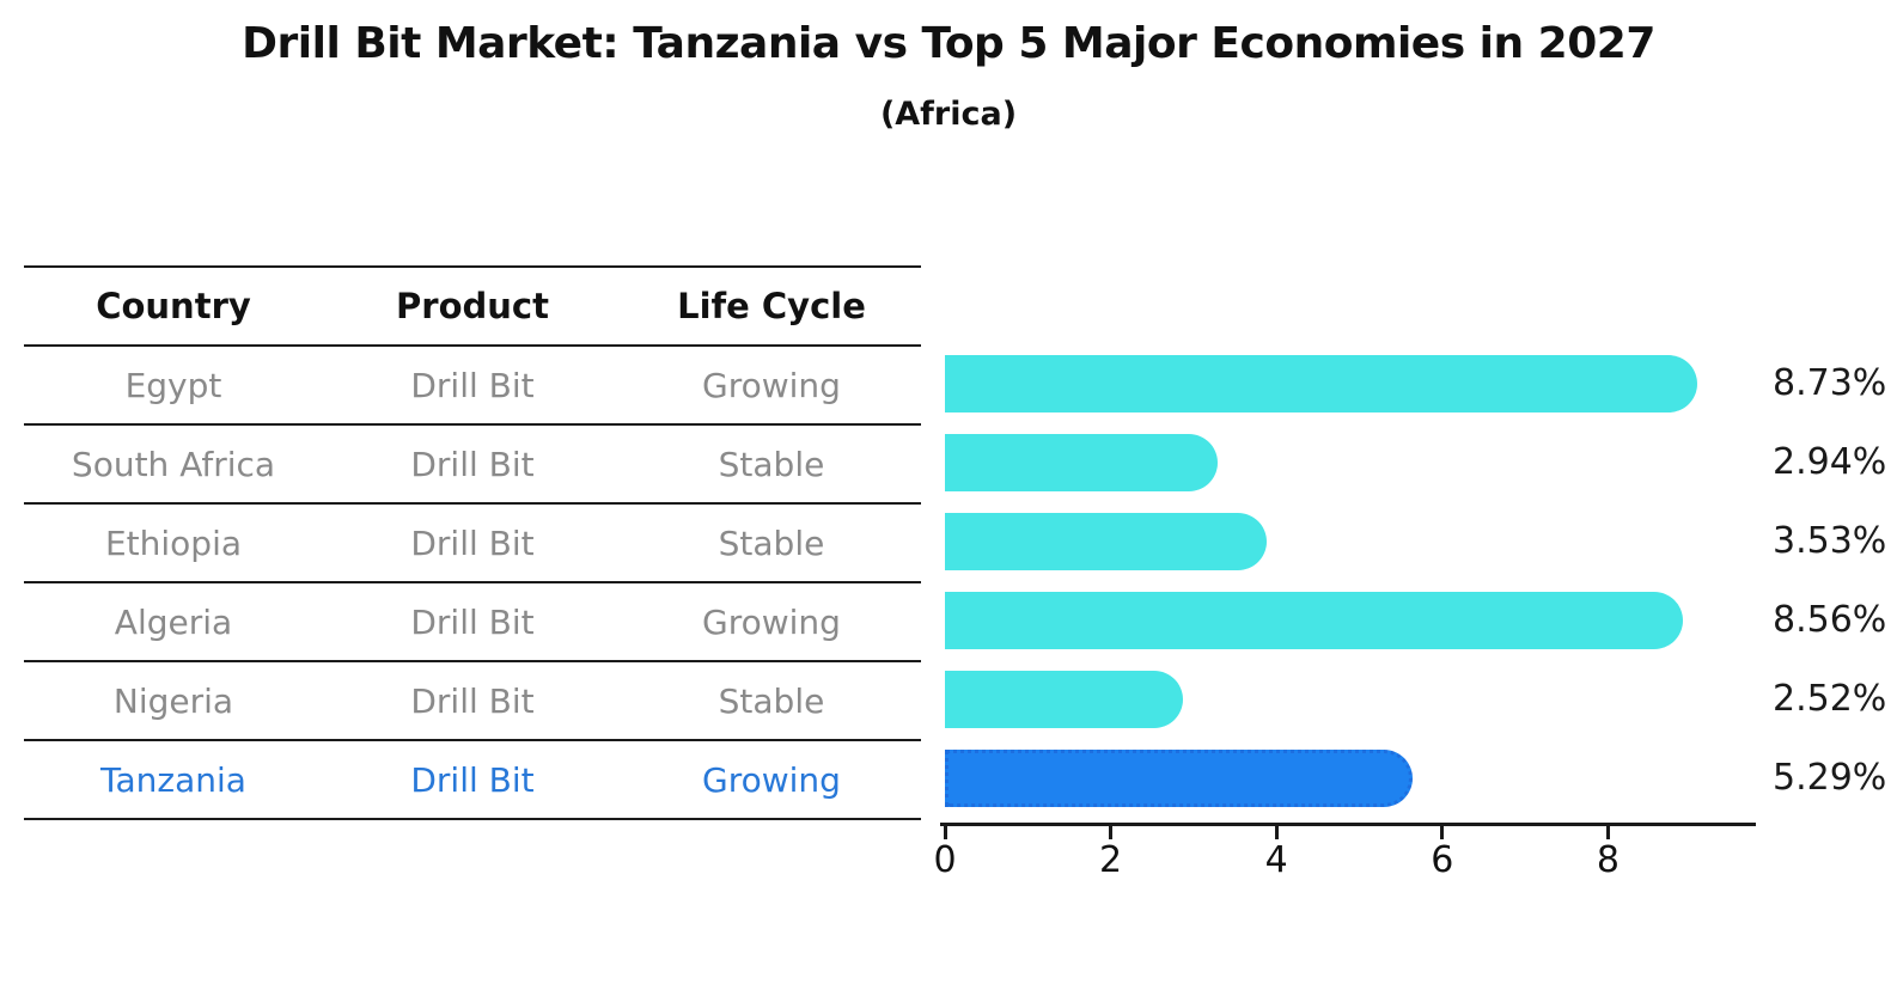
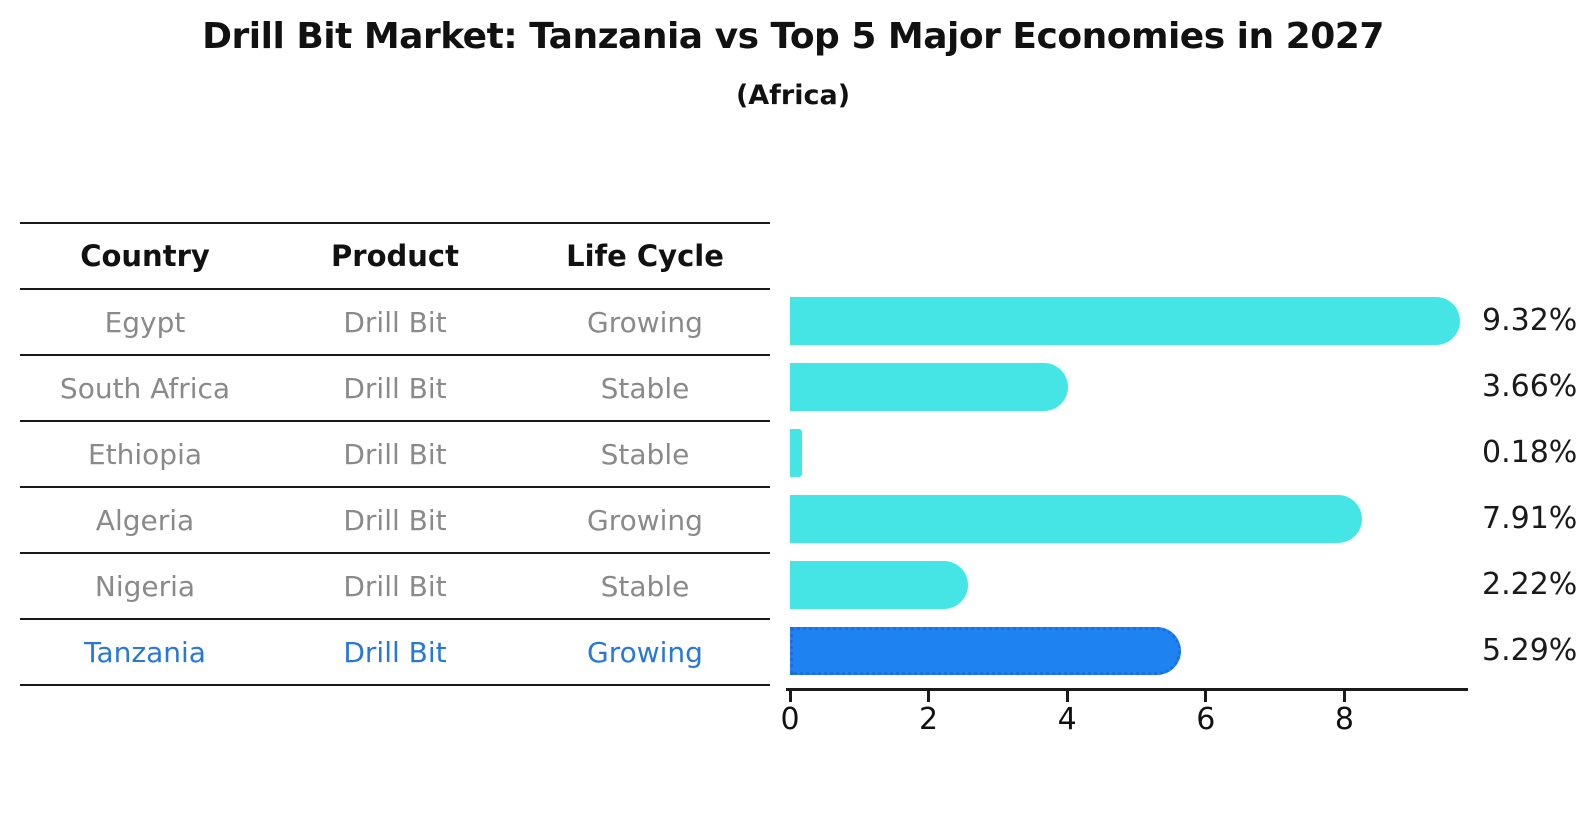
Egypt: 8.73% -> 9.32%
South Africa: 2.94% -> 3.66%
Ethiopia: 3.53% -> 0.18%
Algeria: 8.56% -> 7.91%
Nigeria: 2.52% -> 2.22%
